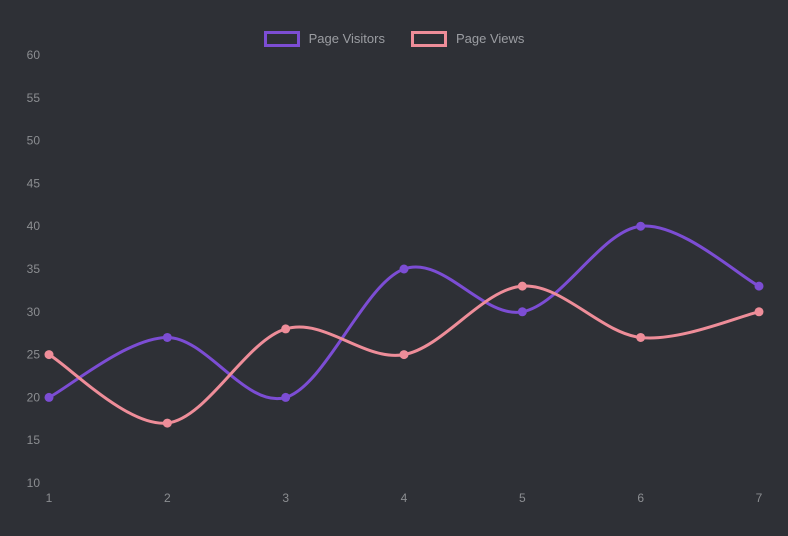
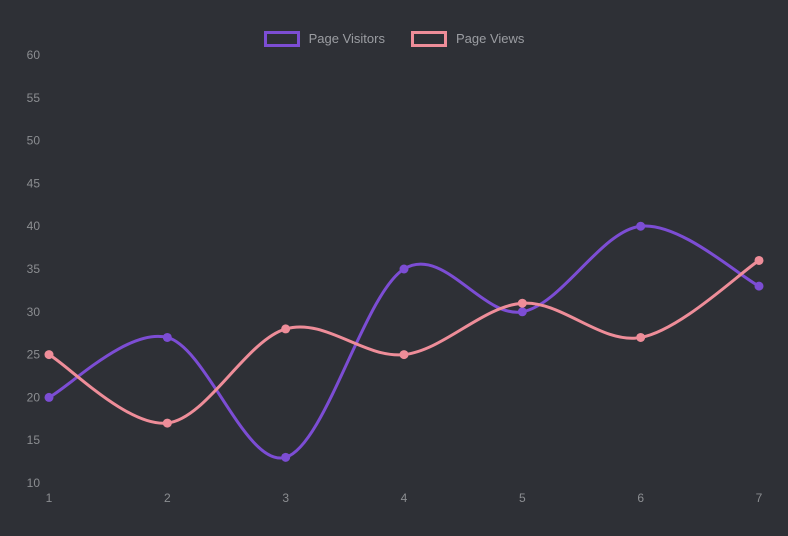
Page Visitors/3: 20 -> 13
Page Views/5: 33 -> 31
Page Views/7: 30 -> 36
